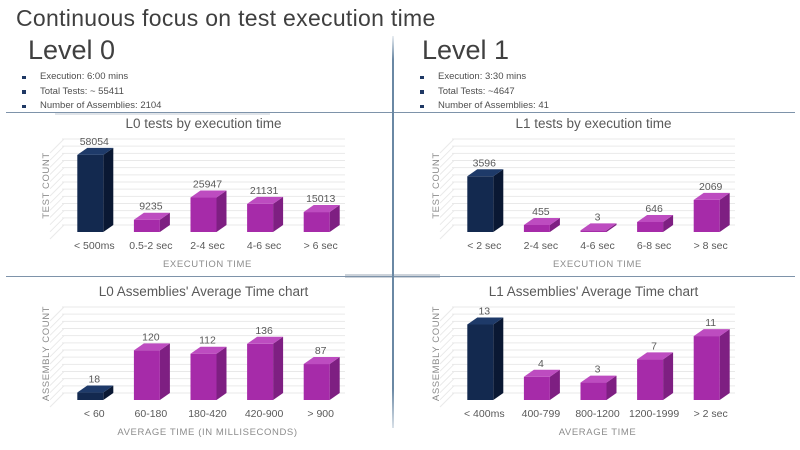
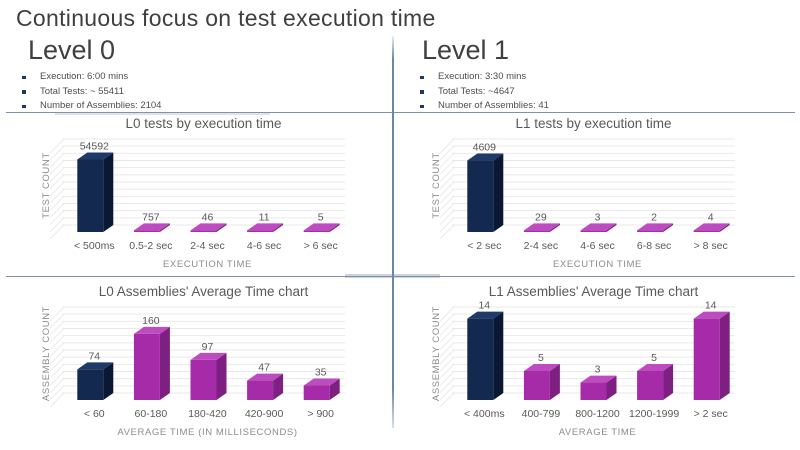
L0 tests by execution time/< 500ms: 58054 -> 54592
L0 tests by execution time/0.5-2 sec: 9235 -> 757
L0 tests by execution time/2-4 sec: 25947 -> 46
L0 tests by execution time/4-6 sec: 21131 -> 11
L0 tests by execution time/> 6 sec: 15013 -> 5
L1 tests by execution time/< 2 sec: 3596 -> 4609
L1 tests by execution time/2-4 sec: 455 -> 29
L1 tests by execution time/6-8 sec: 646 -> 2
L1 tests by execution time/> 8 sec: 2069 -> 4
L0 Assemblies' Average Time chart/< 60: 18 -> 74
L0 Assemblies' Average Time chart/60-180: 120 -> 160
L0 Assemblies' Average Time chart/180-420: 112 -> 97
L0 Assemblies' Average Time chart/420-900: 136 -> 47
L0 Assemblies' Average Time chart/> 900: 87 -> 35
L1 Assemblies' Average Time chart/< 400ms: 13 -> 14
L1 Assemblies' Average Time chart/400-799: 4 -> 5
L1 Assemblies' Average Time chart/1200-1999: 7 -> 5
L1 Assemblies' Average Time chart/> 2 sec: 11 -> 14
